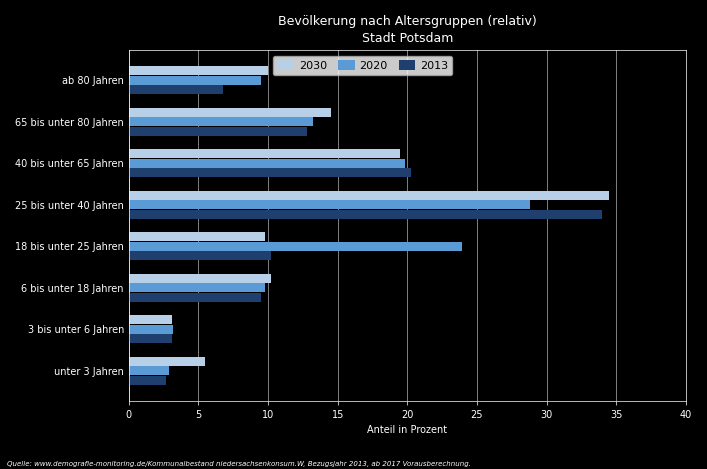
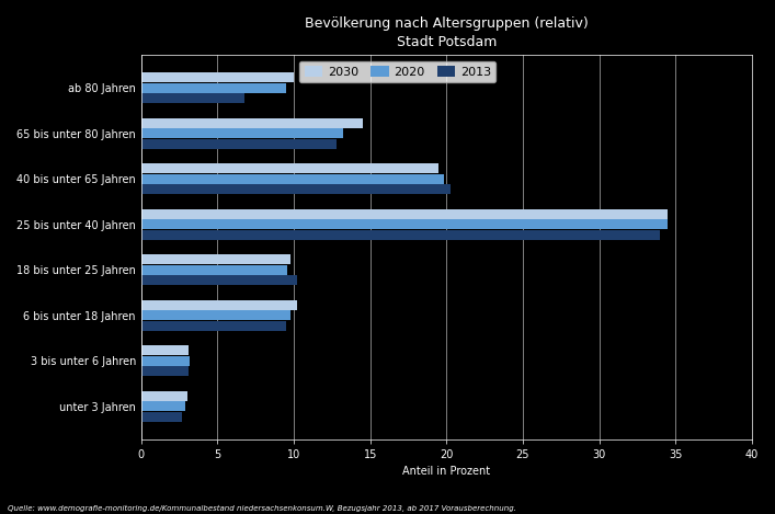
2020/25 bis unter 40 Jahren: 28.8 -> 34.5
2020/18 bis unter 25 Jahren: 23.9 -> 9.6
2030/unter 3 Jahren: 5.5 -> 3.0
